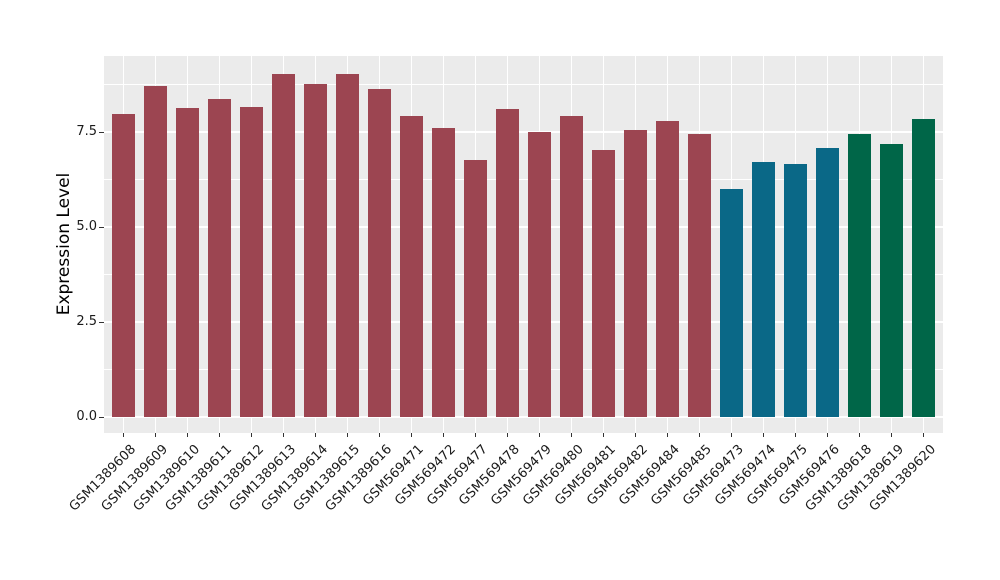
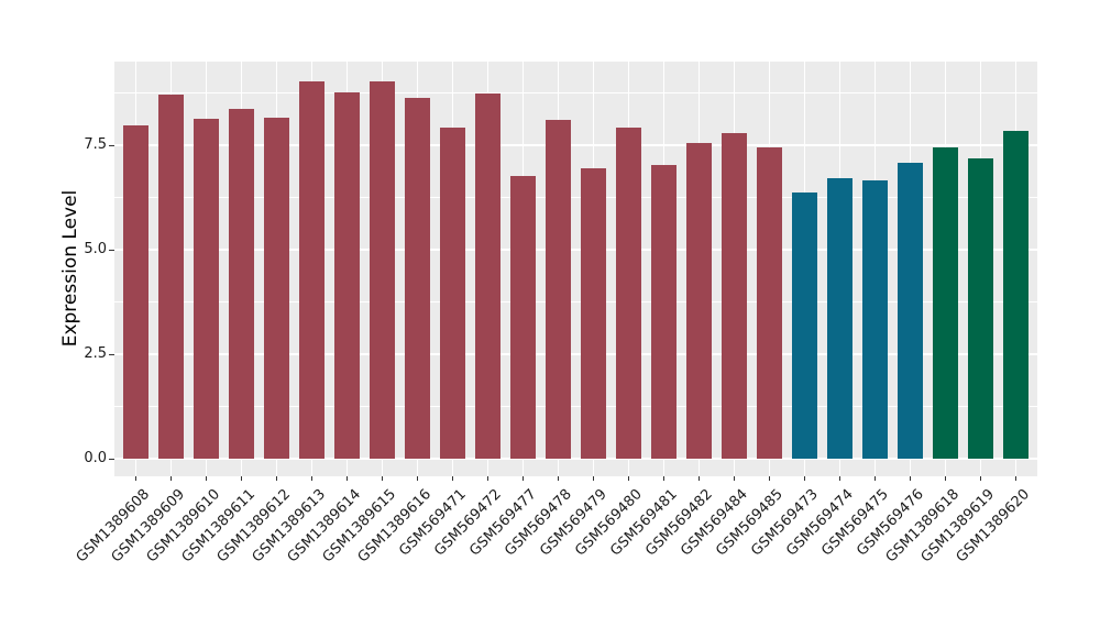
GSM569472: 7.6 -> 8.8
GSM569479: 7.5 -> 7.0
GSM569473: 6.0 -> 6.4
